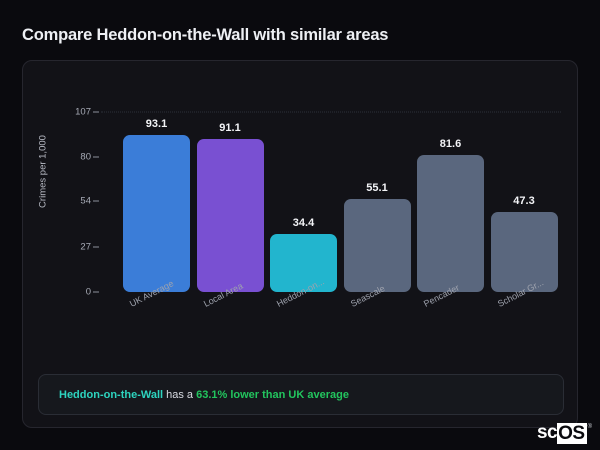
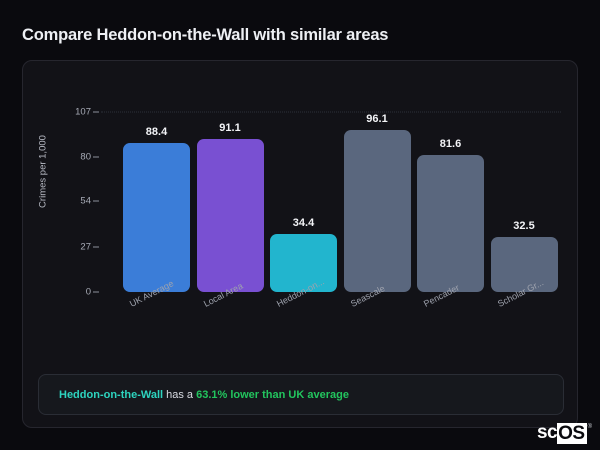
UK Average: 93.1 -> 88.4
Seascale: 55.1 -> 96.1
Scholar Gr...: 47.3 -> 32.5
